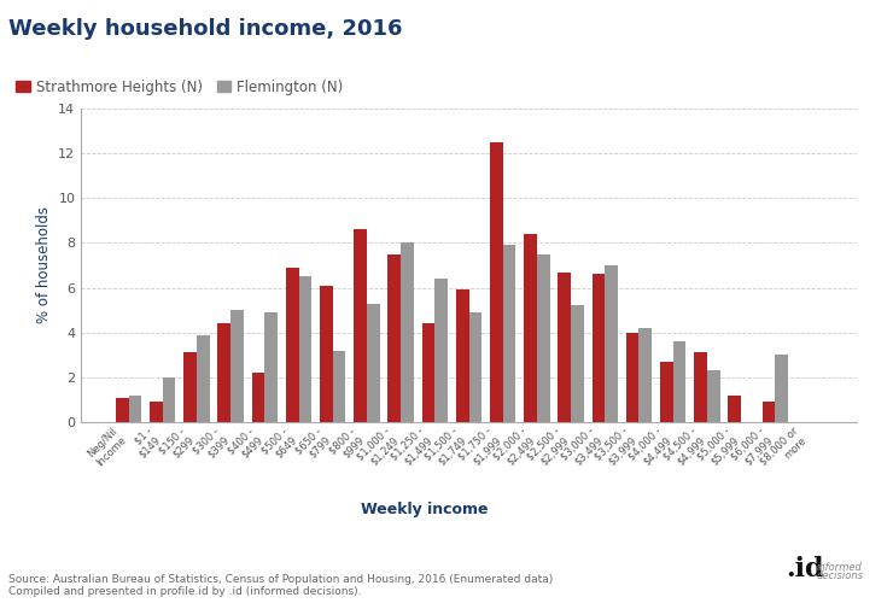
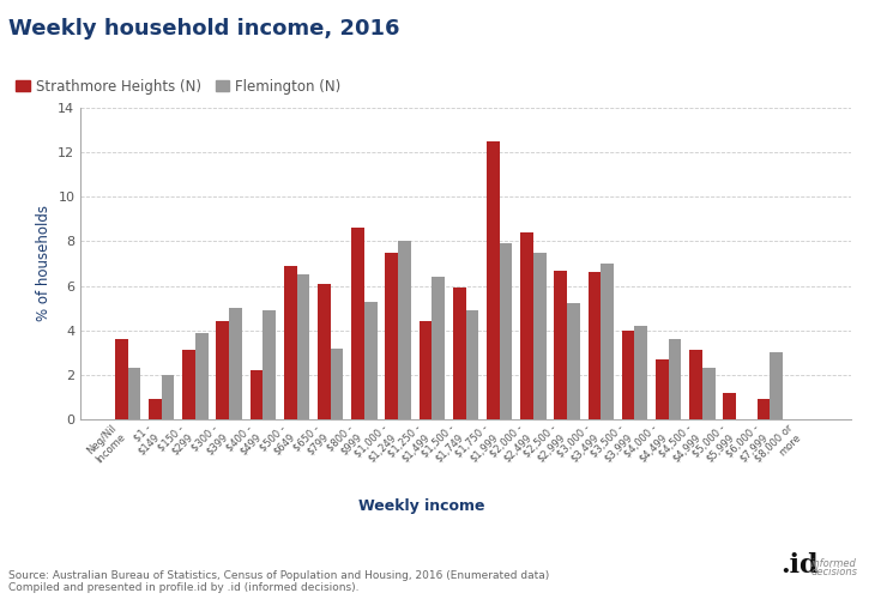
Strathmore Heights (N)/Neg/Nil Income: 1.1 -> 3.6
Flemington (N)/Neg/Nil Income: 1.2 -> 2.3
